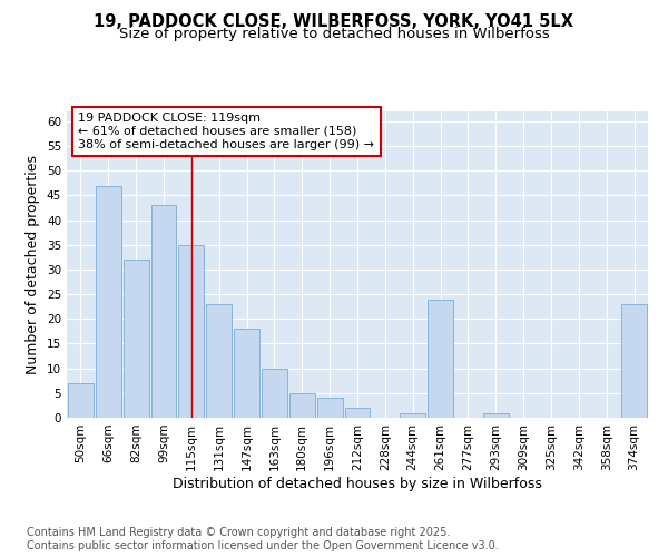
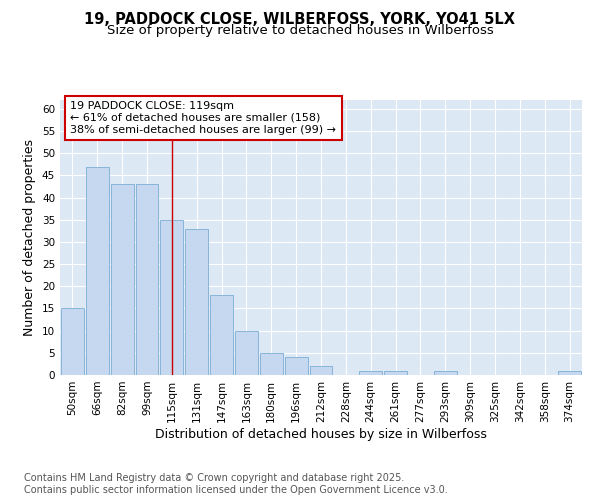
50sqm: 7 -> 15
82sqm: 32 -> 43
131sqm: 23 -> 33
261sqm: 24 -> 1
374sqm: 23 -> 1
